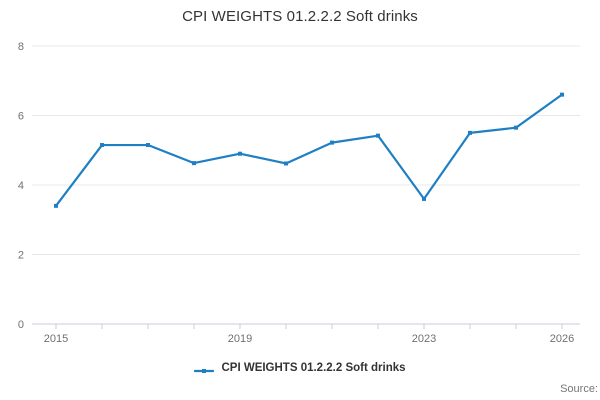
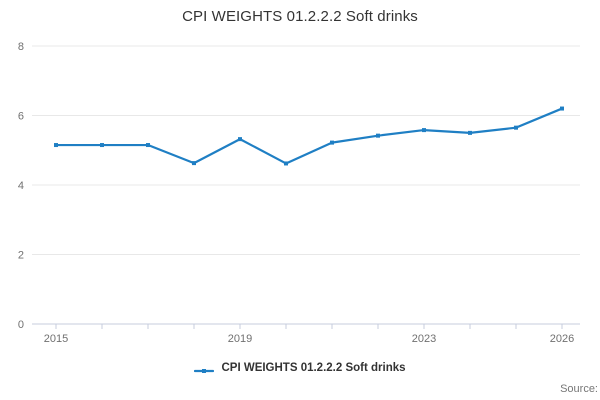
2015: 3.4 -> 5.2
2019: 4.9 -> 5.3
2023: 3.6 -> 5.6
2026: 6.6 -> 6.2
